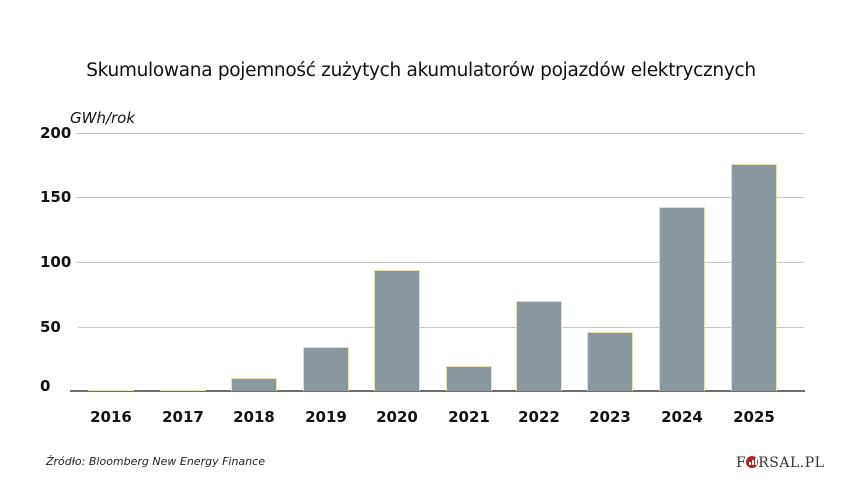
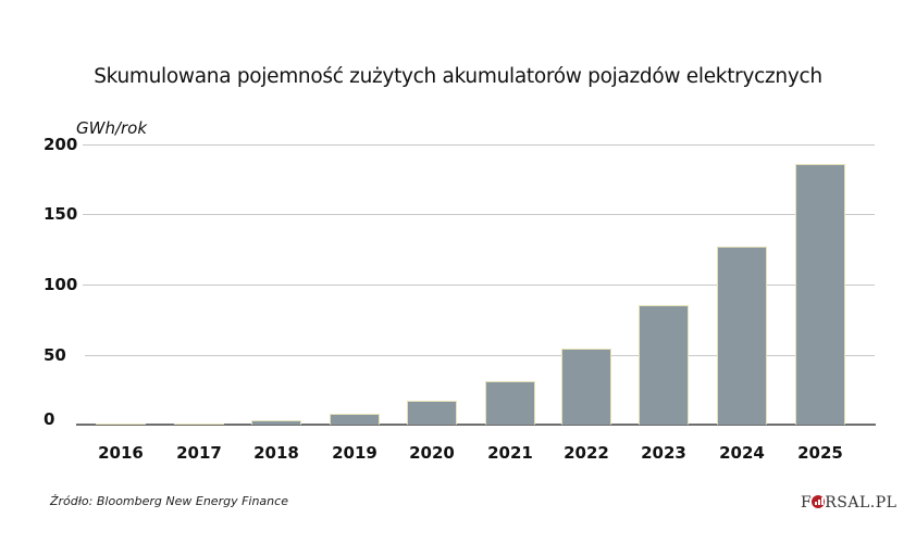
2018: 10 -> 3
2019: 34 -> 8
2020: 94 -> 17
2021: 19 -> 31
2022: 70 -> 54
2023: 46 -> 85
2024: 143 -> 127
2025: 176 -> 186
